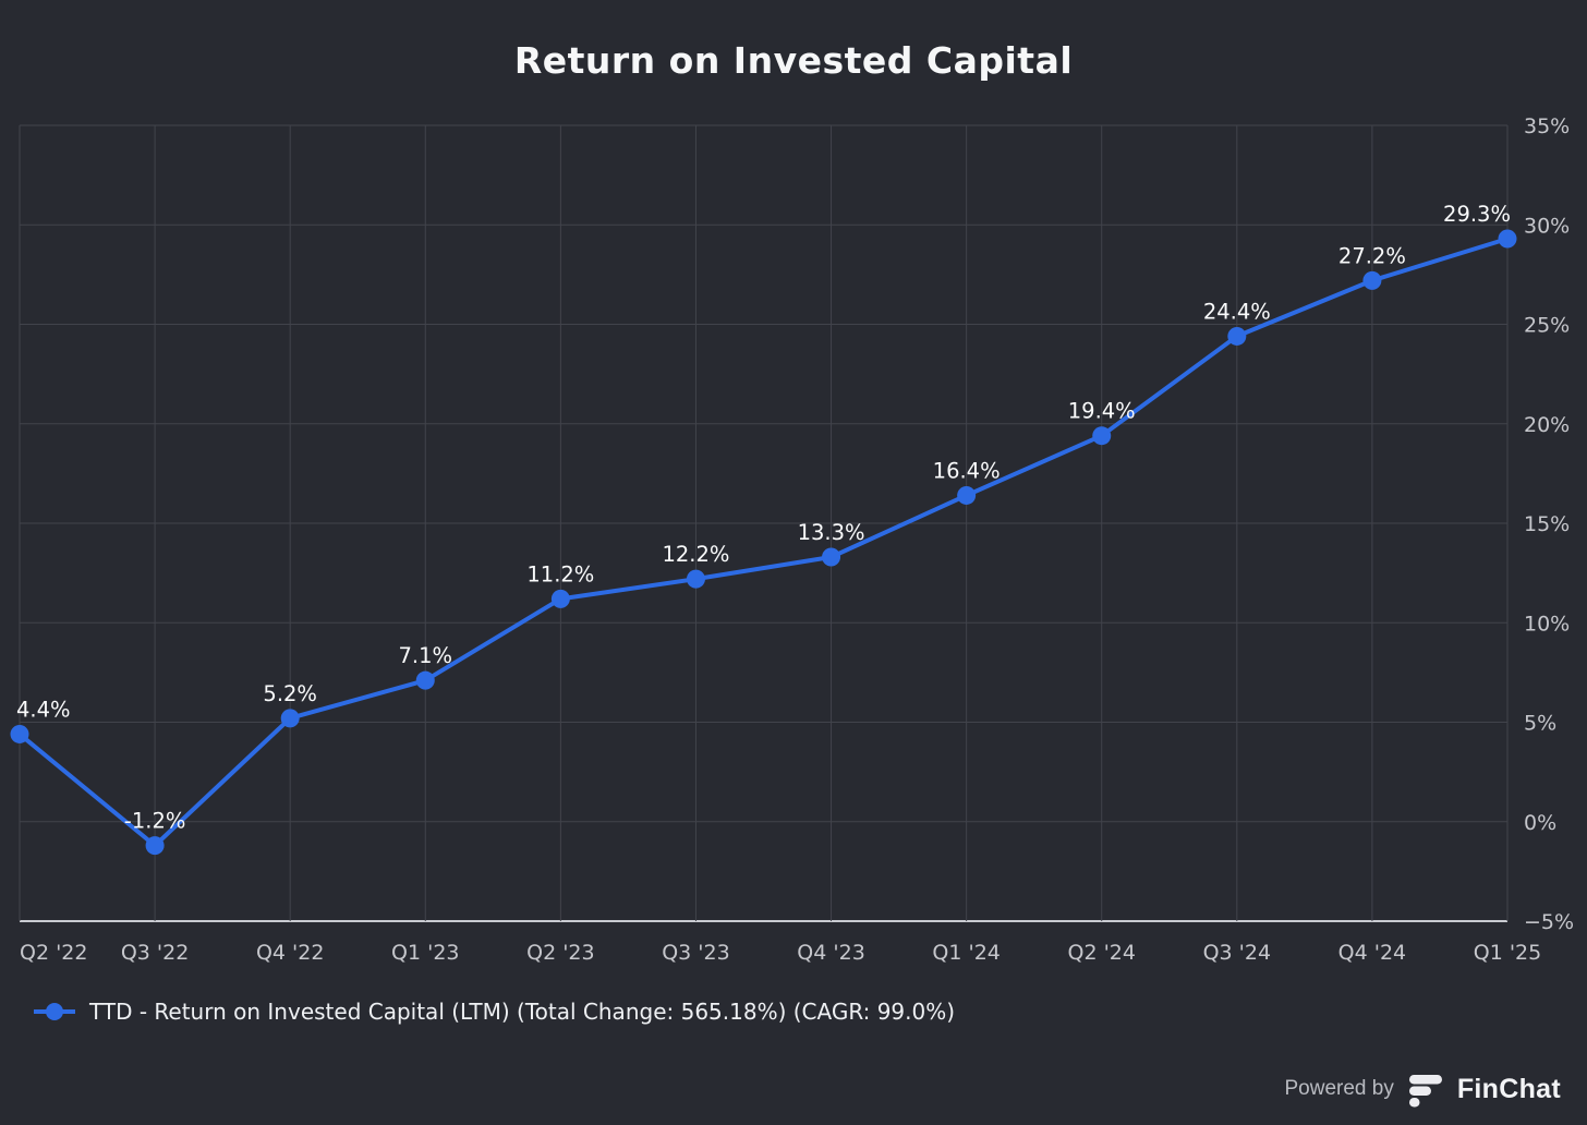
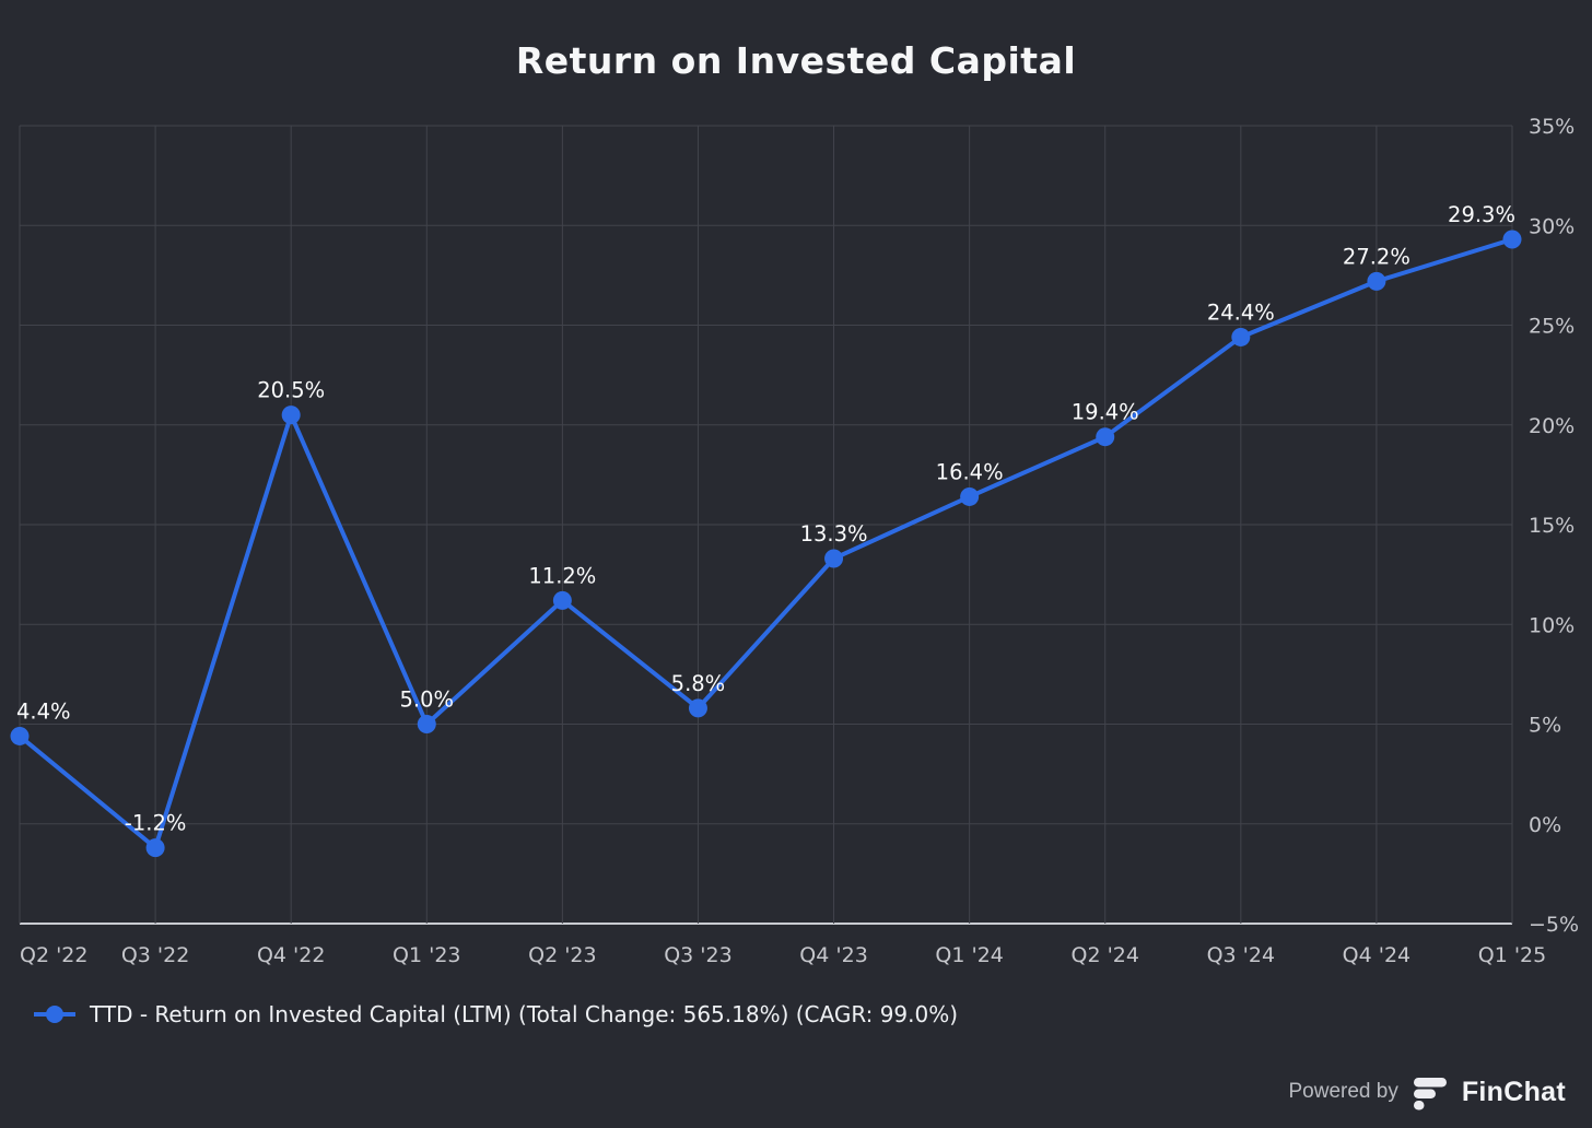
Q4 '22: 5.2% -> 20.5%
Q1 '23: 7.1% -> 5.0%
Q3 '23: 12.2% -> 5.8%
